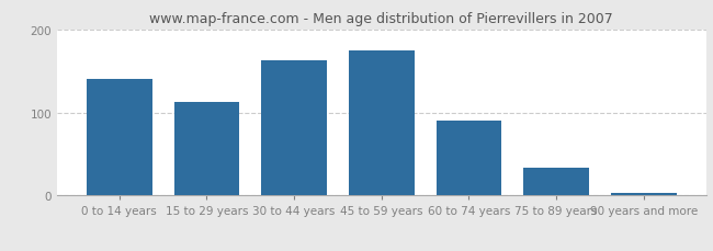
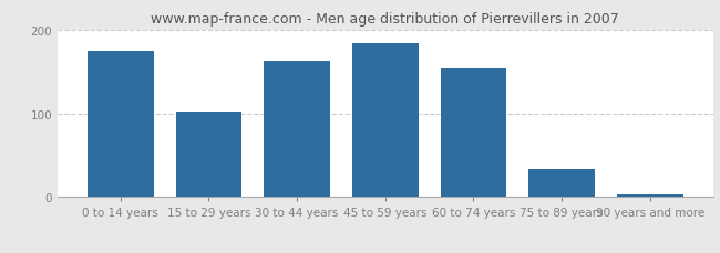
0 to 14 years: 140 -> 174
15 to 29 years: 112 -> 102
45 to 59 years: 175 -> 184
60 to 74 years: 90 -> 154
